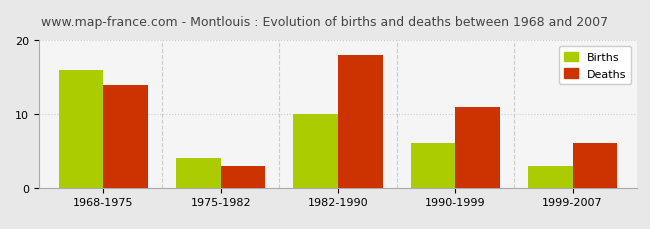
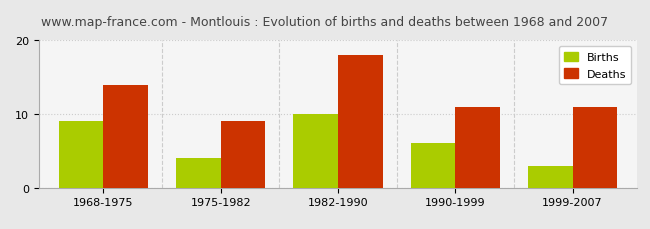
Births/1968-1975: 16 -> 9
Deaths/1975-1982: 3 -> 9
Deaths/1999-2007: 6 -> 11
